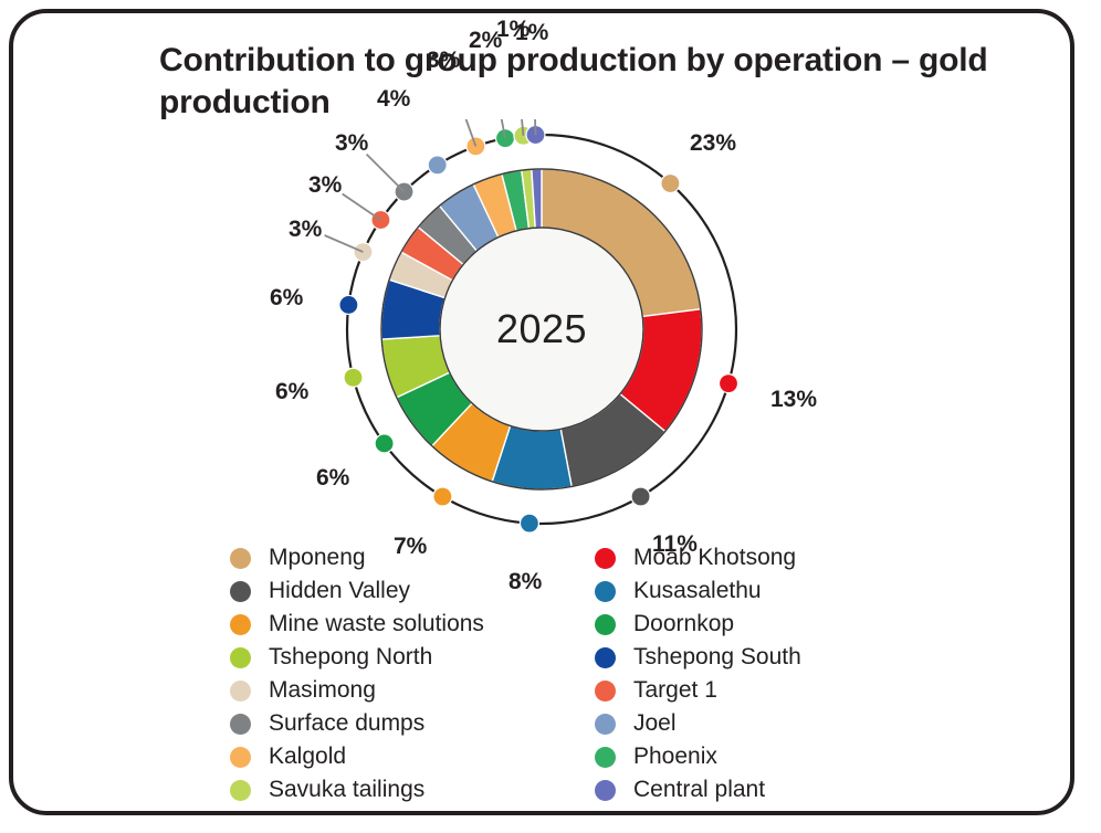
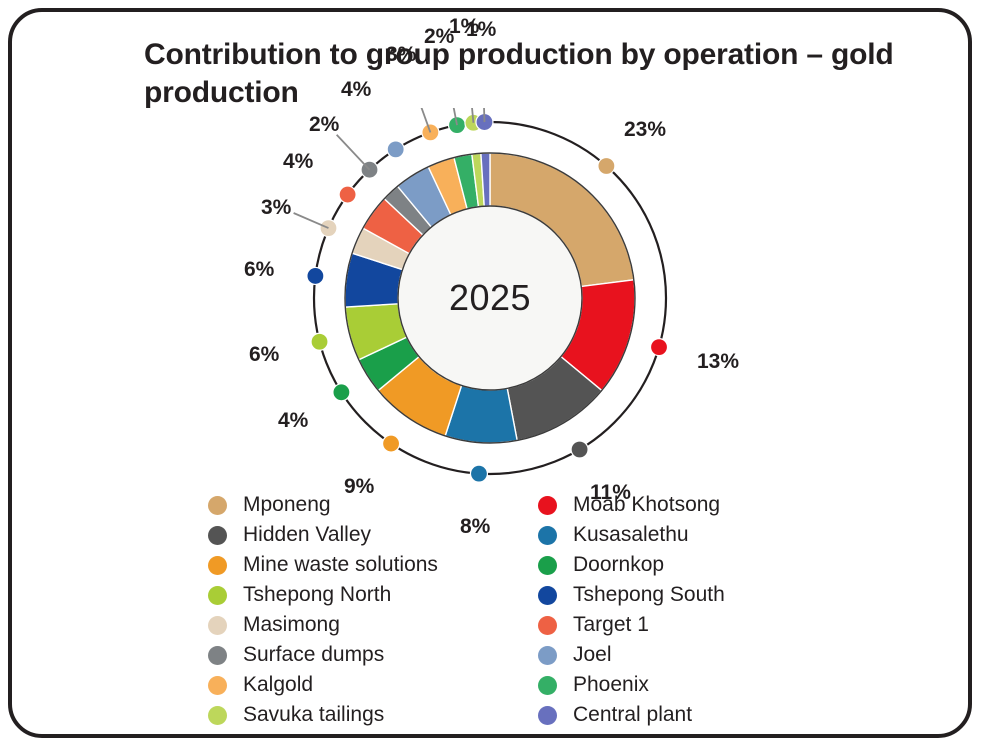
Mine waste solutions: 7% -> 9%
Doornkop: 6% -> 4%
Target 1: 3% -> 4%
Surface dumps: 3% -> 2%
